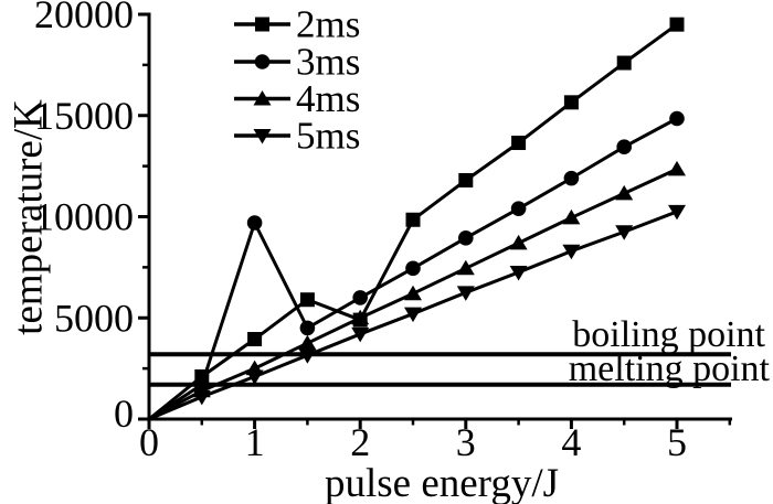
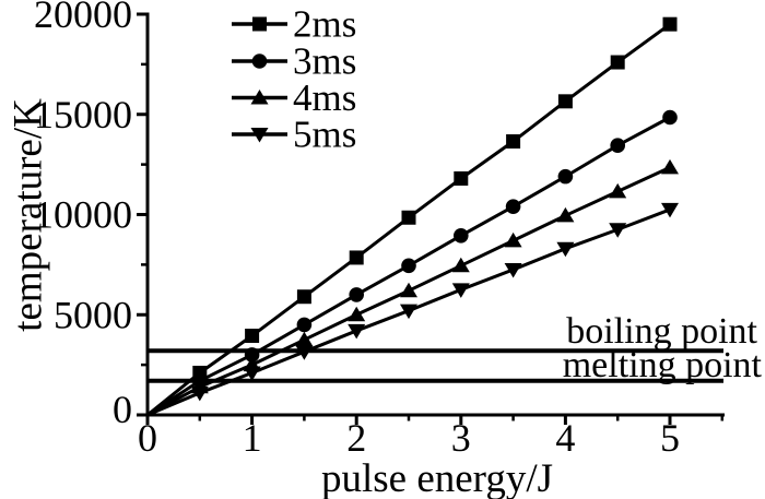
3ms/1: 9700 -> 3000
2ms/2: 4900 -> 7800
